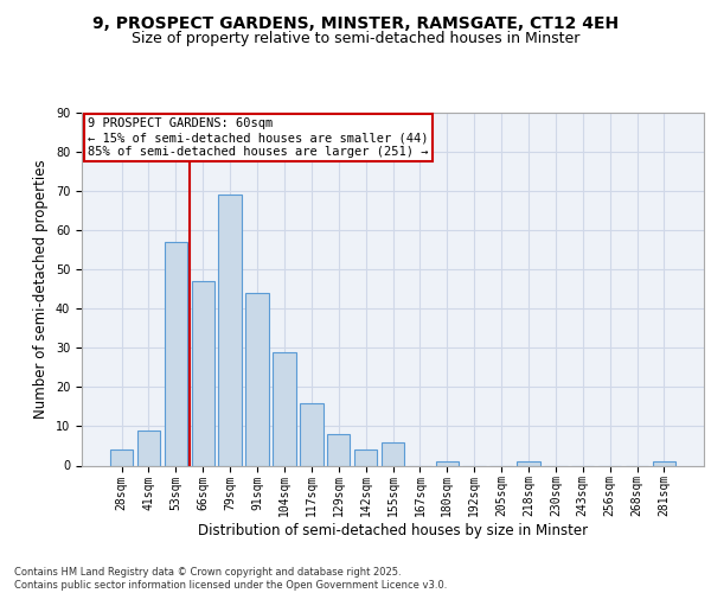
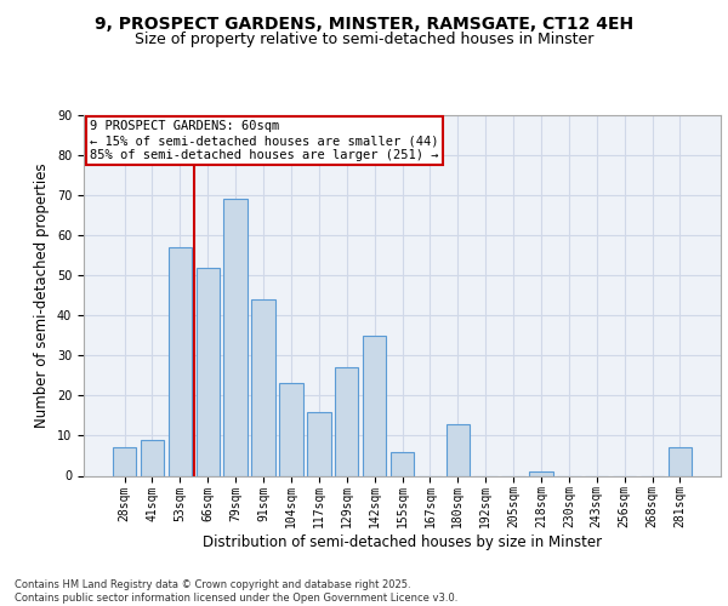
28sqm: 4 -> 7
66sqm: 47 -> 52
104sqm: 29 -> 23
129sqm: 8 -> 27
142sqm: 4 -> 35
180sqm: 1 -> 13
281sqm: 1 -> 7
